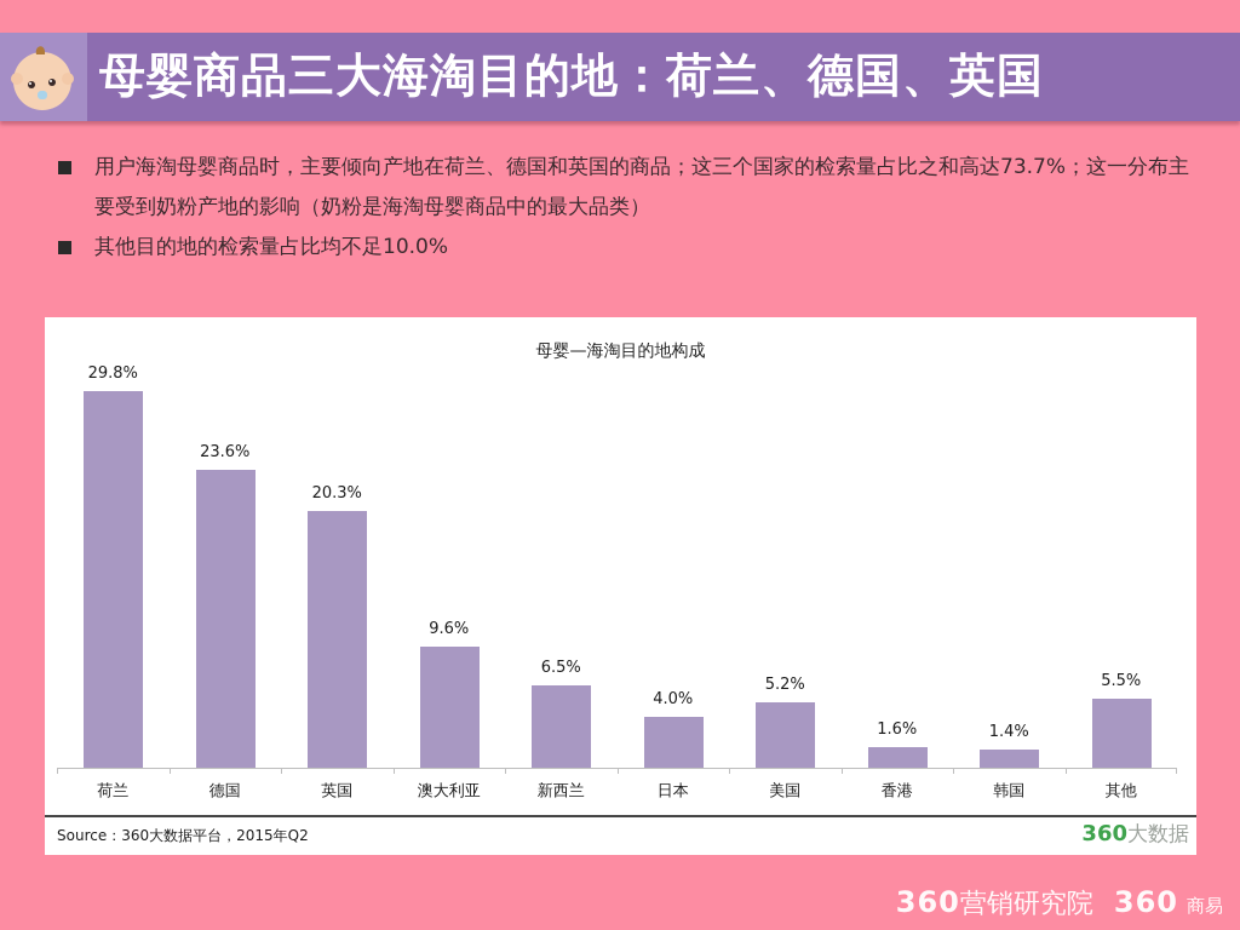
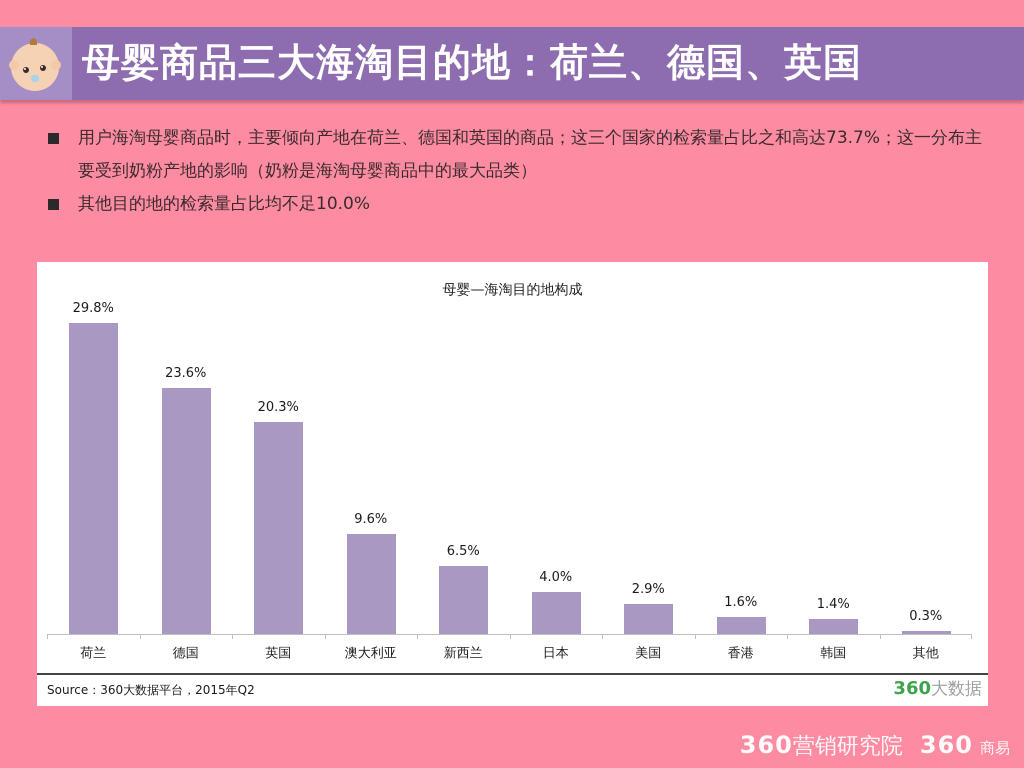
美国: 5.2% -> 2.9%
其他: 5.5% -> 0.3%
